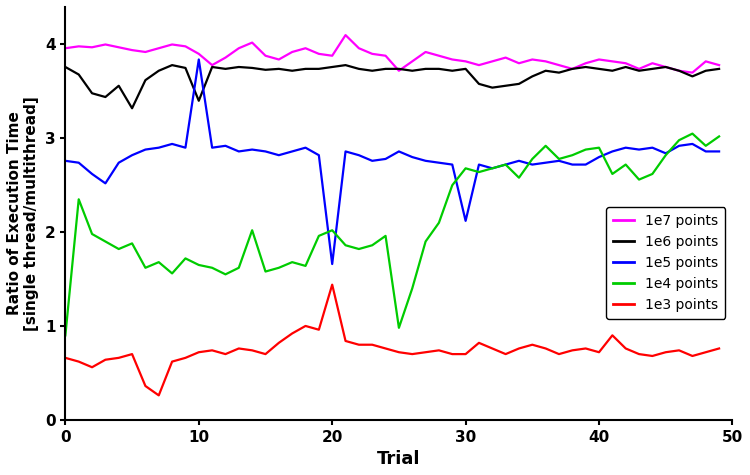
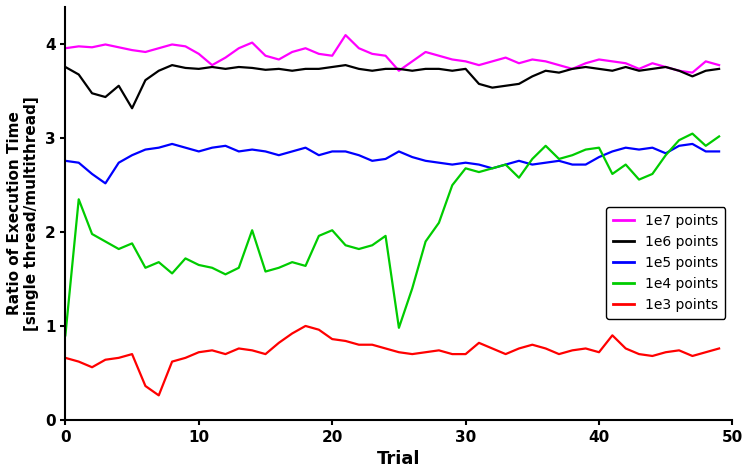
1e6 points/10: 3.40 -> 3.74
1e5 points/10: 3.84 -> 2.86
1e5 points/20: 1.66 -> 2.86
1e3 points/20: 1.44 -> 0.86
1e5 points/30: 2.12 -> 2.74
